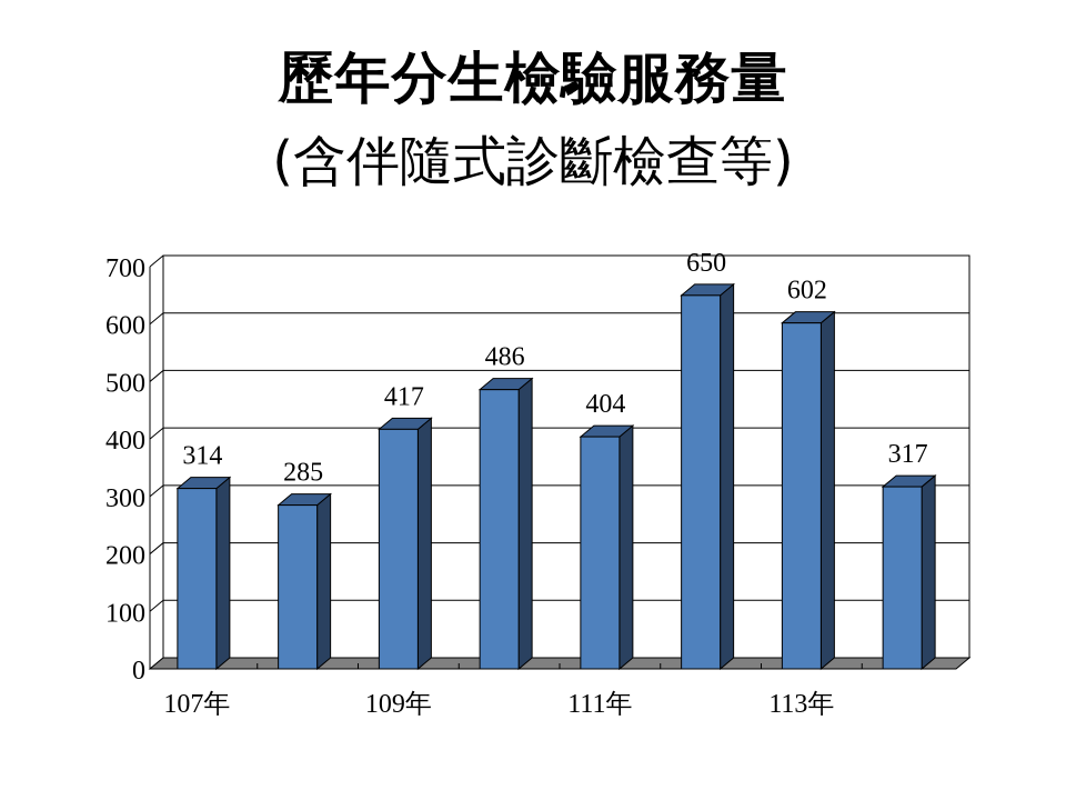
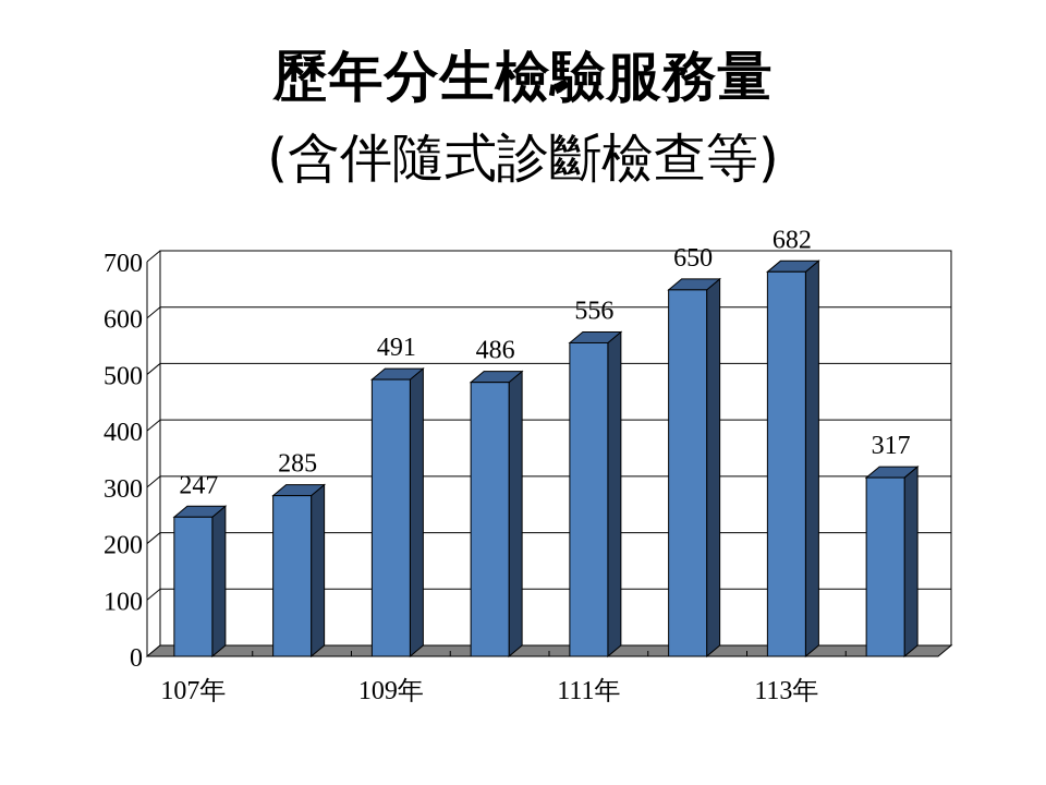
107年: 314 -> 247
109年: 417 -> 491
111年: 404 -> 556
113年: 602 -> 682
